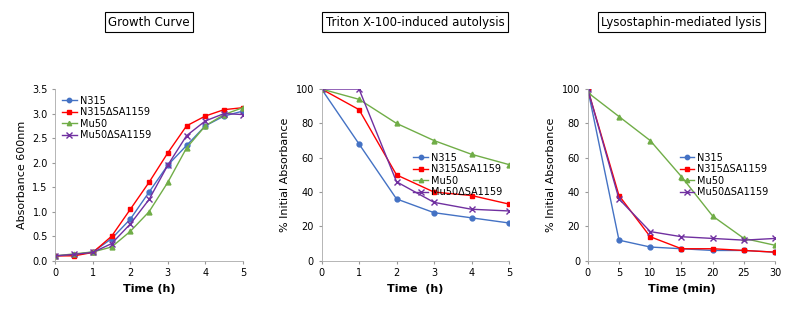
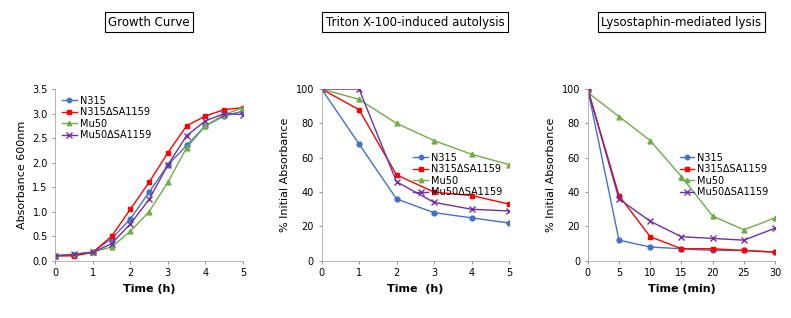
Mu50ΔSA1159/10: 17 -> 23
Mu50/25: 13 -> 18
Mu50/30: 9 -> 25
Mu50ΔSA1159/30: 13 -> 19
